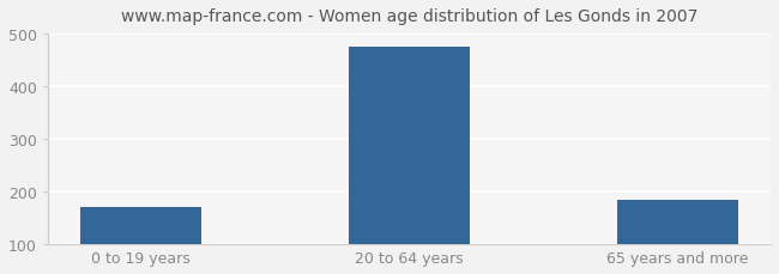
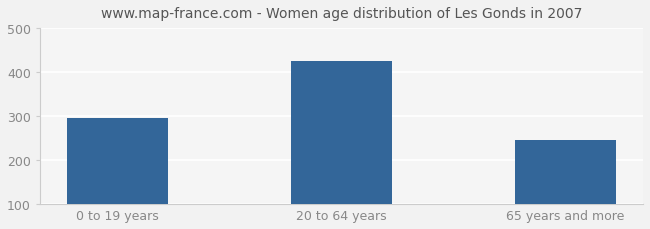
0 to 19 years: 170 -> 295
20 to 64 years: 476 -> 425
65 years and more: 185 -> 245
